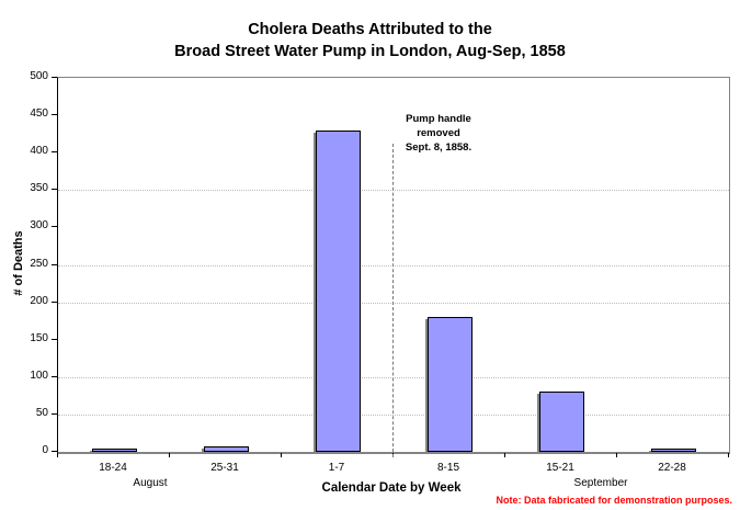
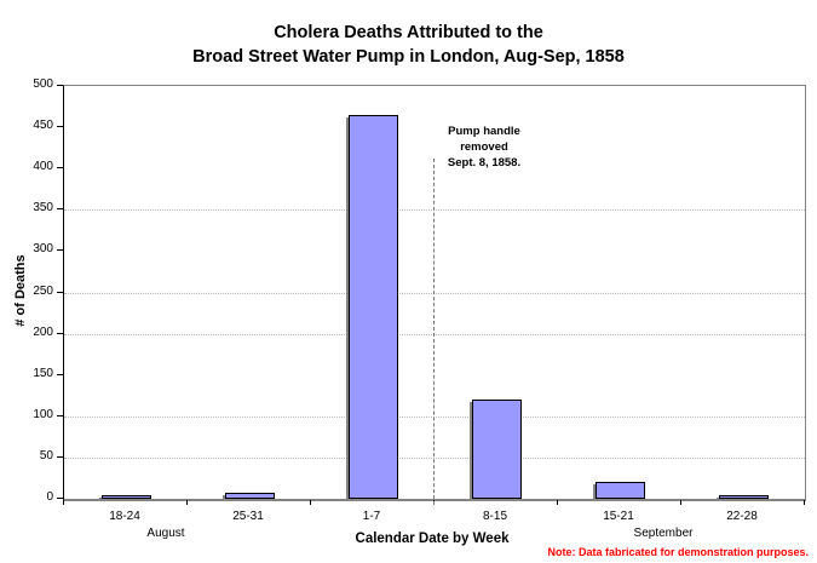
1-7: 430 -> 460
8-15: 180 -> 120
15-21: 80 -> 20
